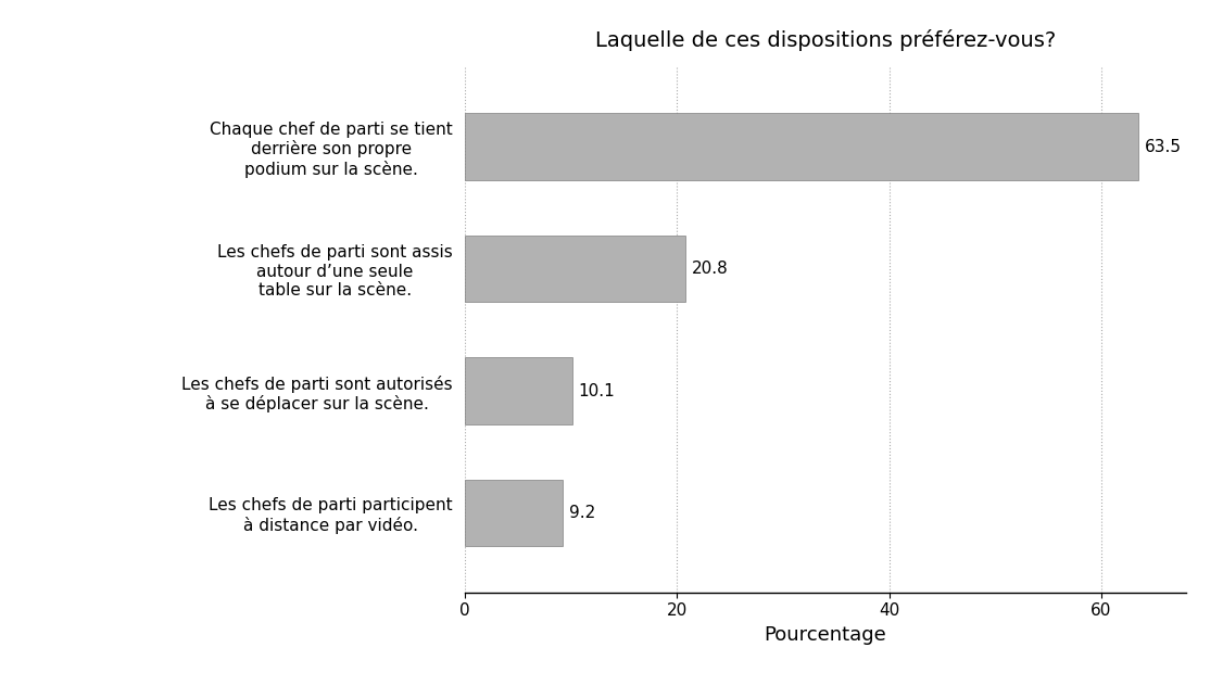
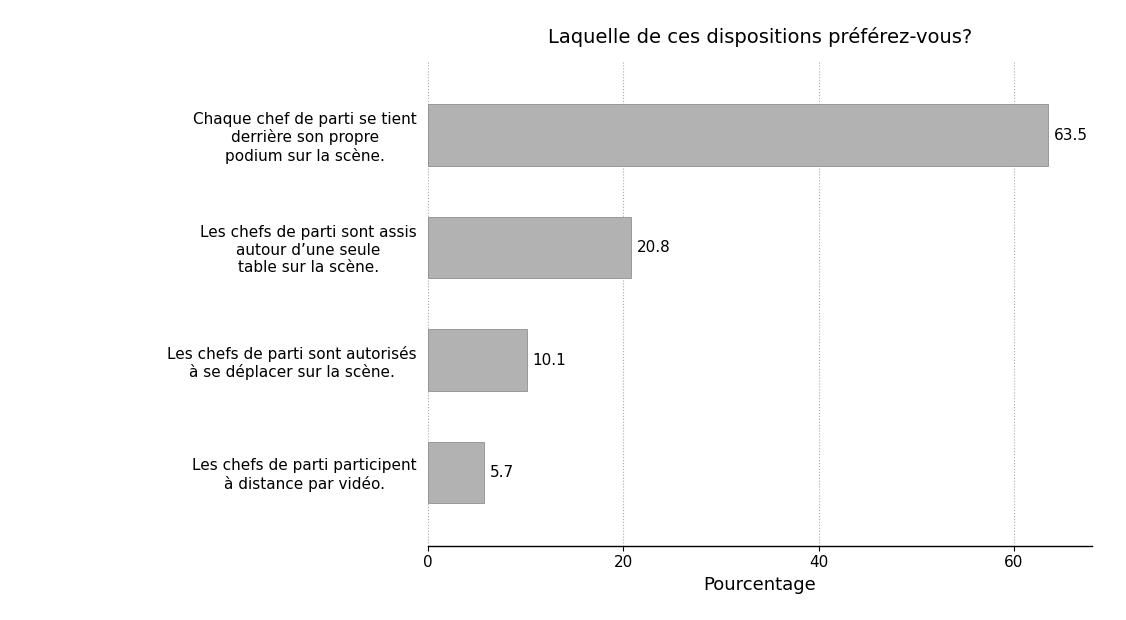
Les chefs de parti participent à distance par vidéo.: 9.2 -> 5.7
